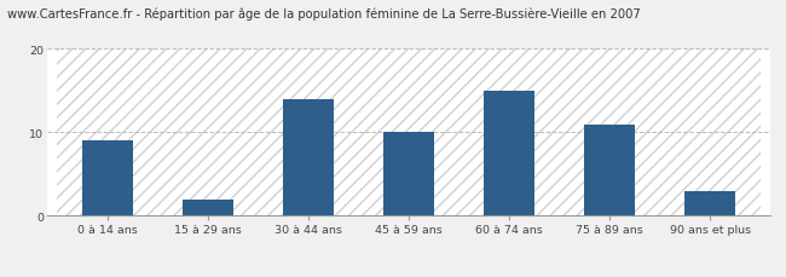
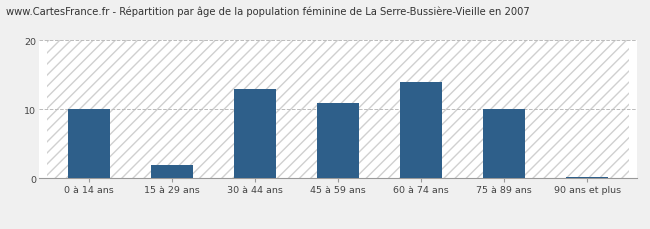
0 à 14 ans: 9.0 -> 10.0
30 à 44 ans: 14.0 -> 13.0
45 à 59 ans: 10.0 -> 11.0
60 à 74 ans: 15.0 -> 14.0
75 à 89 ans: 11.0 -> 10.0
90 ans et plus: 3.0 -> 0.2
